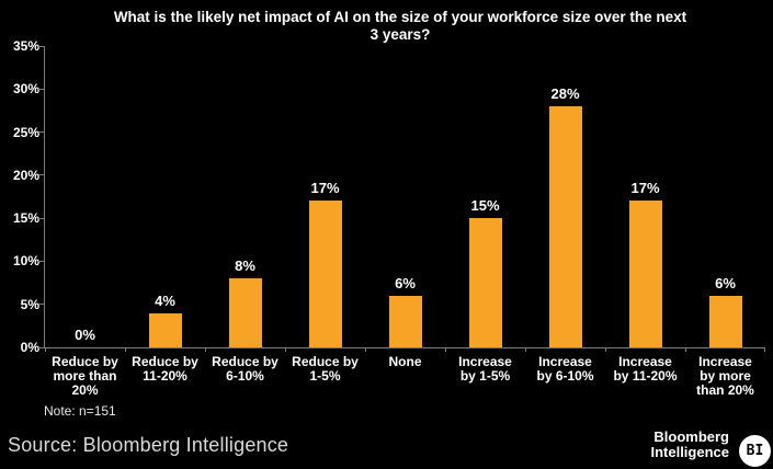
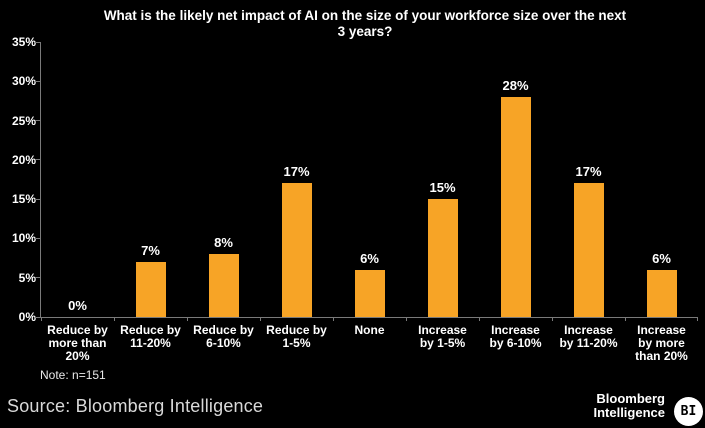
Reduce by 11-20%: 4% -> 7%
